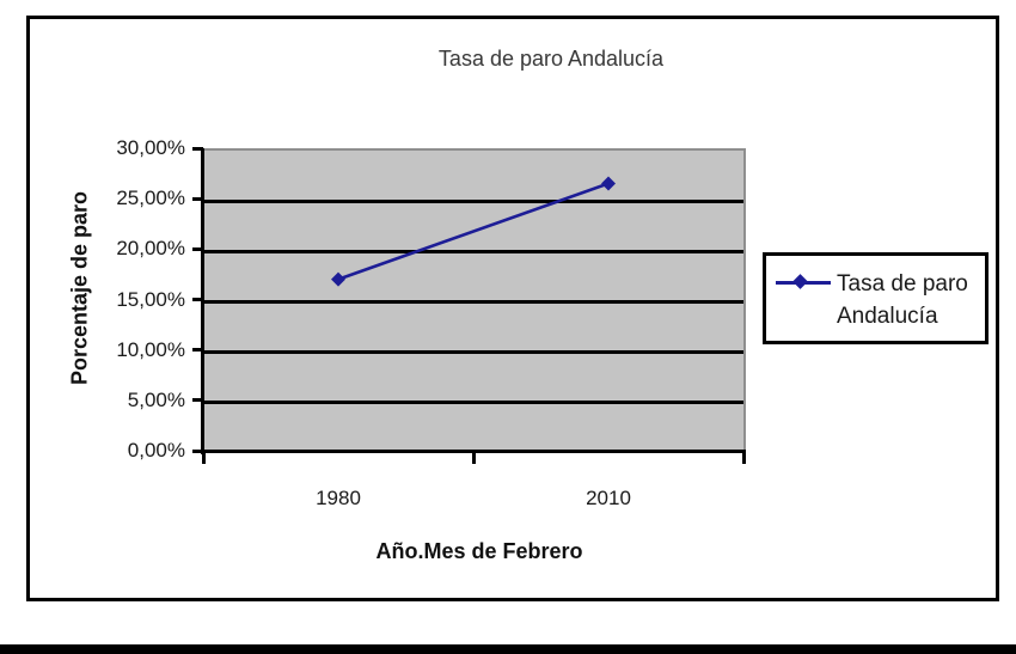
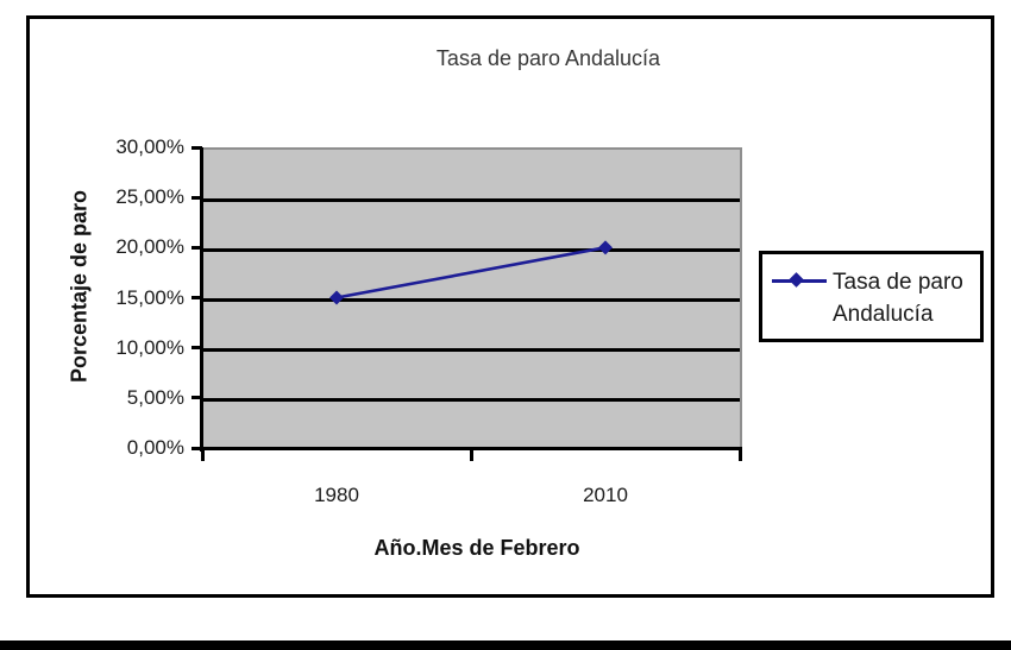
1980: 17% -> 15%
2010: 26% -> 20%
